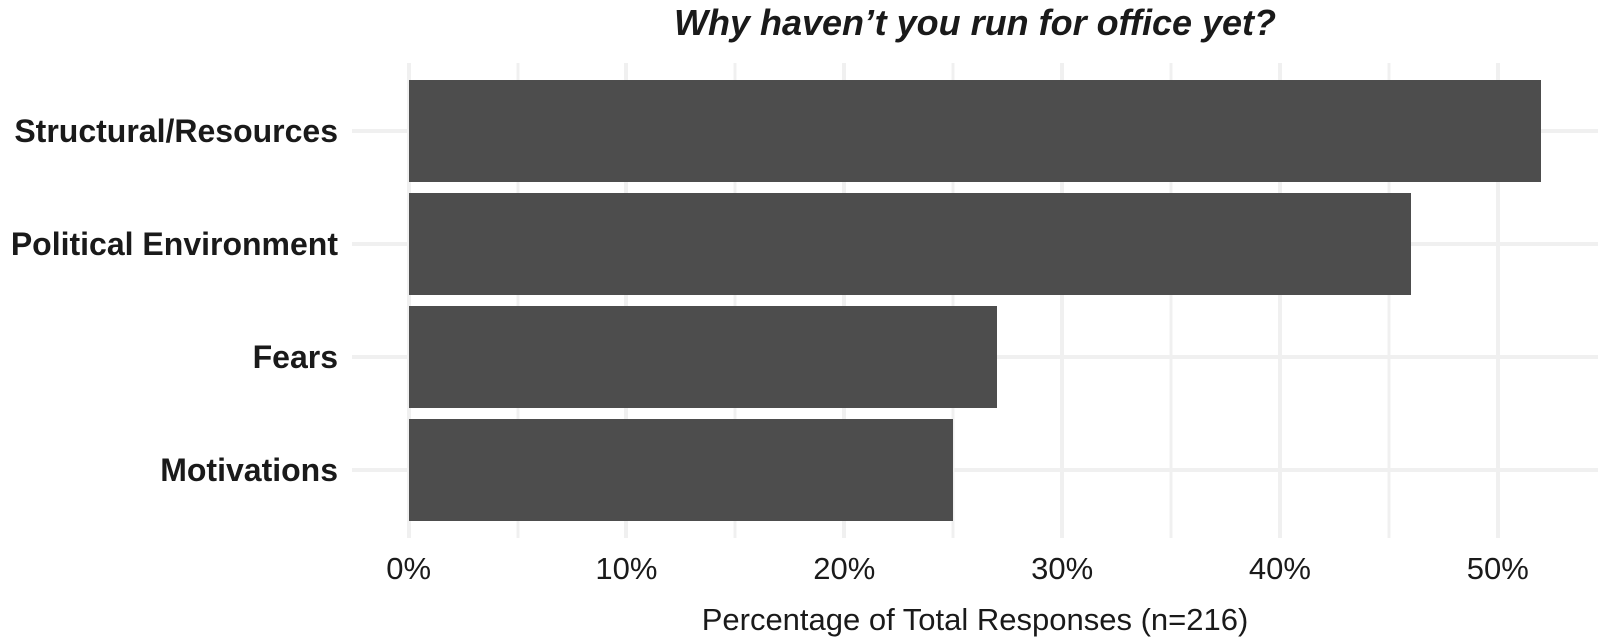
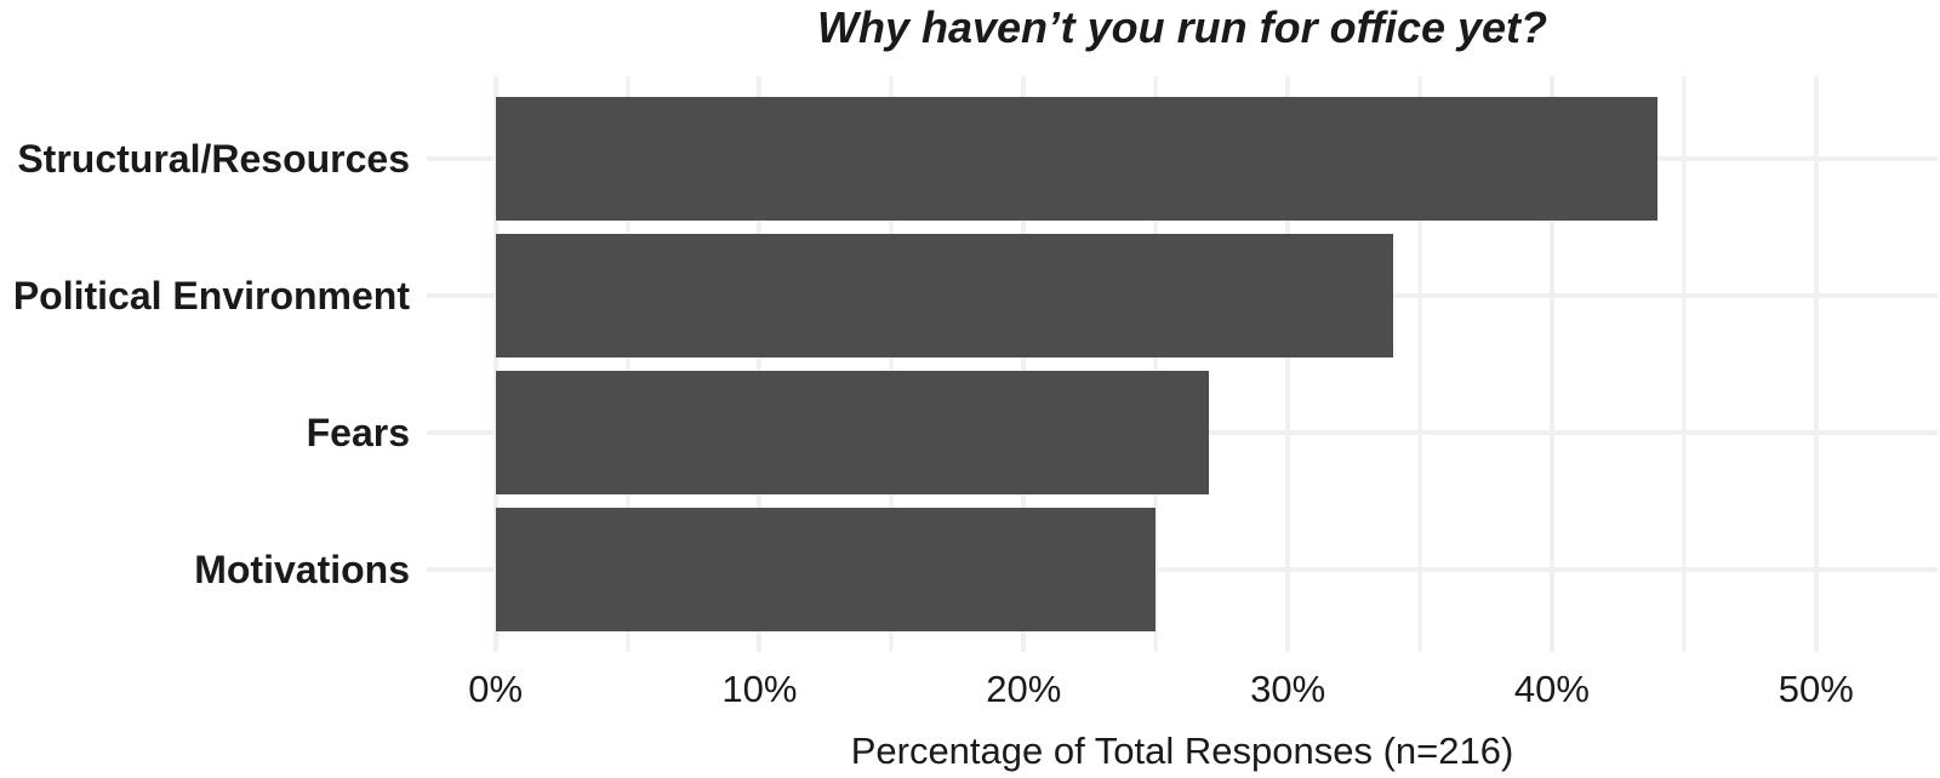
Structural/Resources: 52% -> 44%
Political Environment: 46% -> 34%
